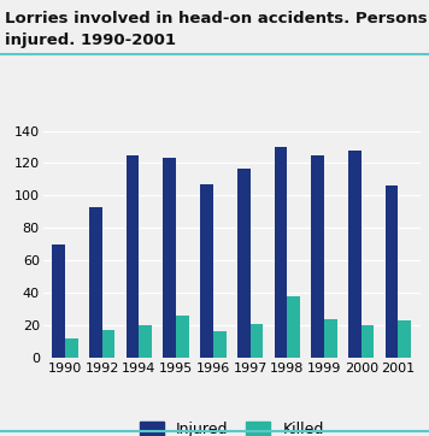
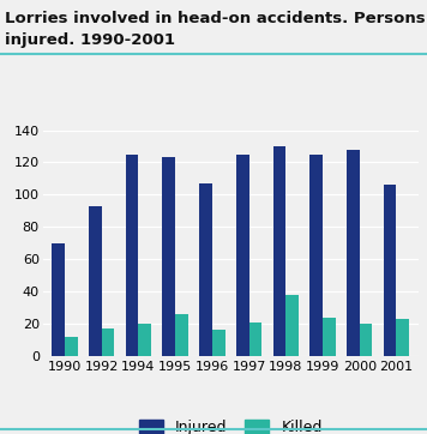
Injured/1997: 117 -> 125
